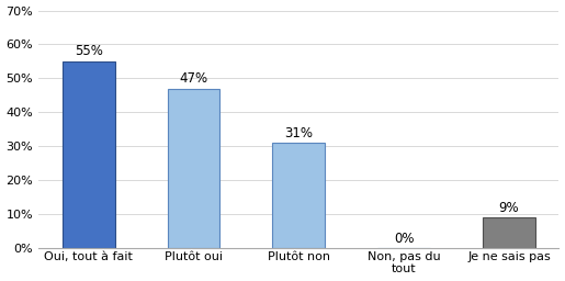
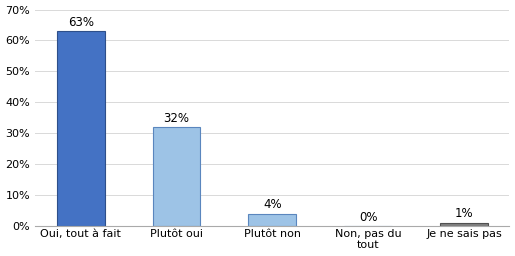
Oui, tout à fait: 55% -> 63%
Plutôt oui: 47% -> 32%
Plutôt non: 31% -> 4%
Je ne sais pas: 9% -> 1%
